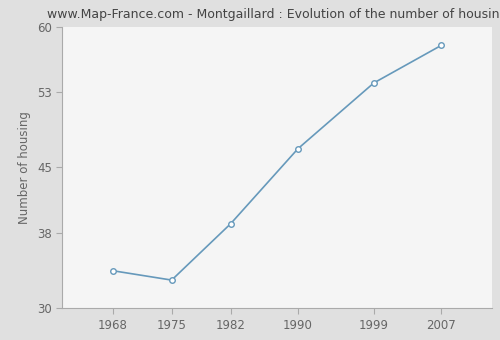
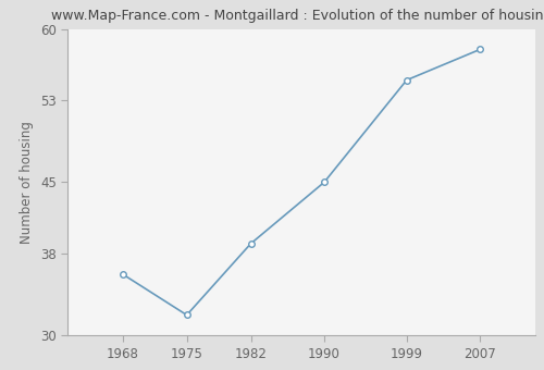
1968: 34 -> 36
1975: 33 -> 32
1990: 47 -> 45
1999: 54 -> 55
